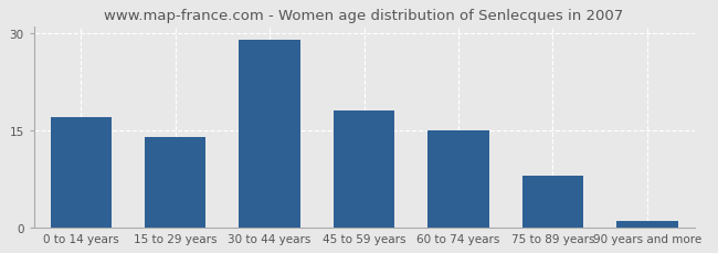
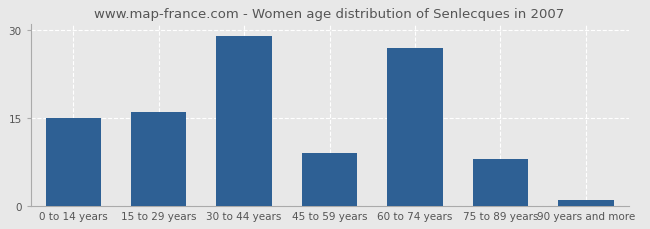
0 to 14 years: 17 -> 15
15 to 29 years: 14 -> 16
45 to 59 years: 18 -> 9
60 to 74 years: 15 -> 27
